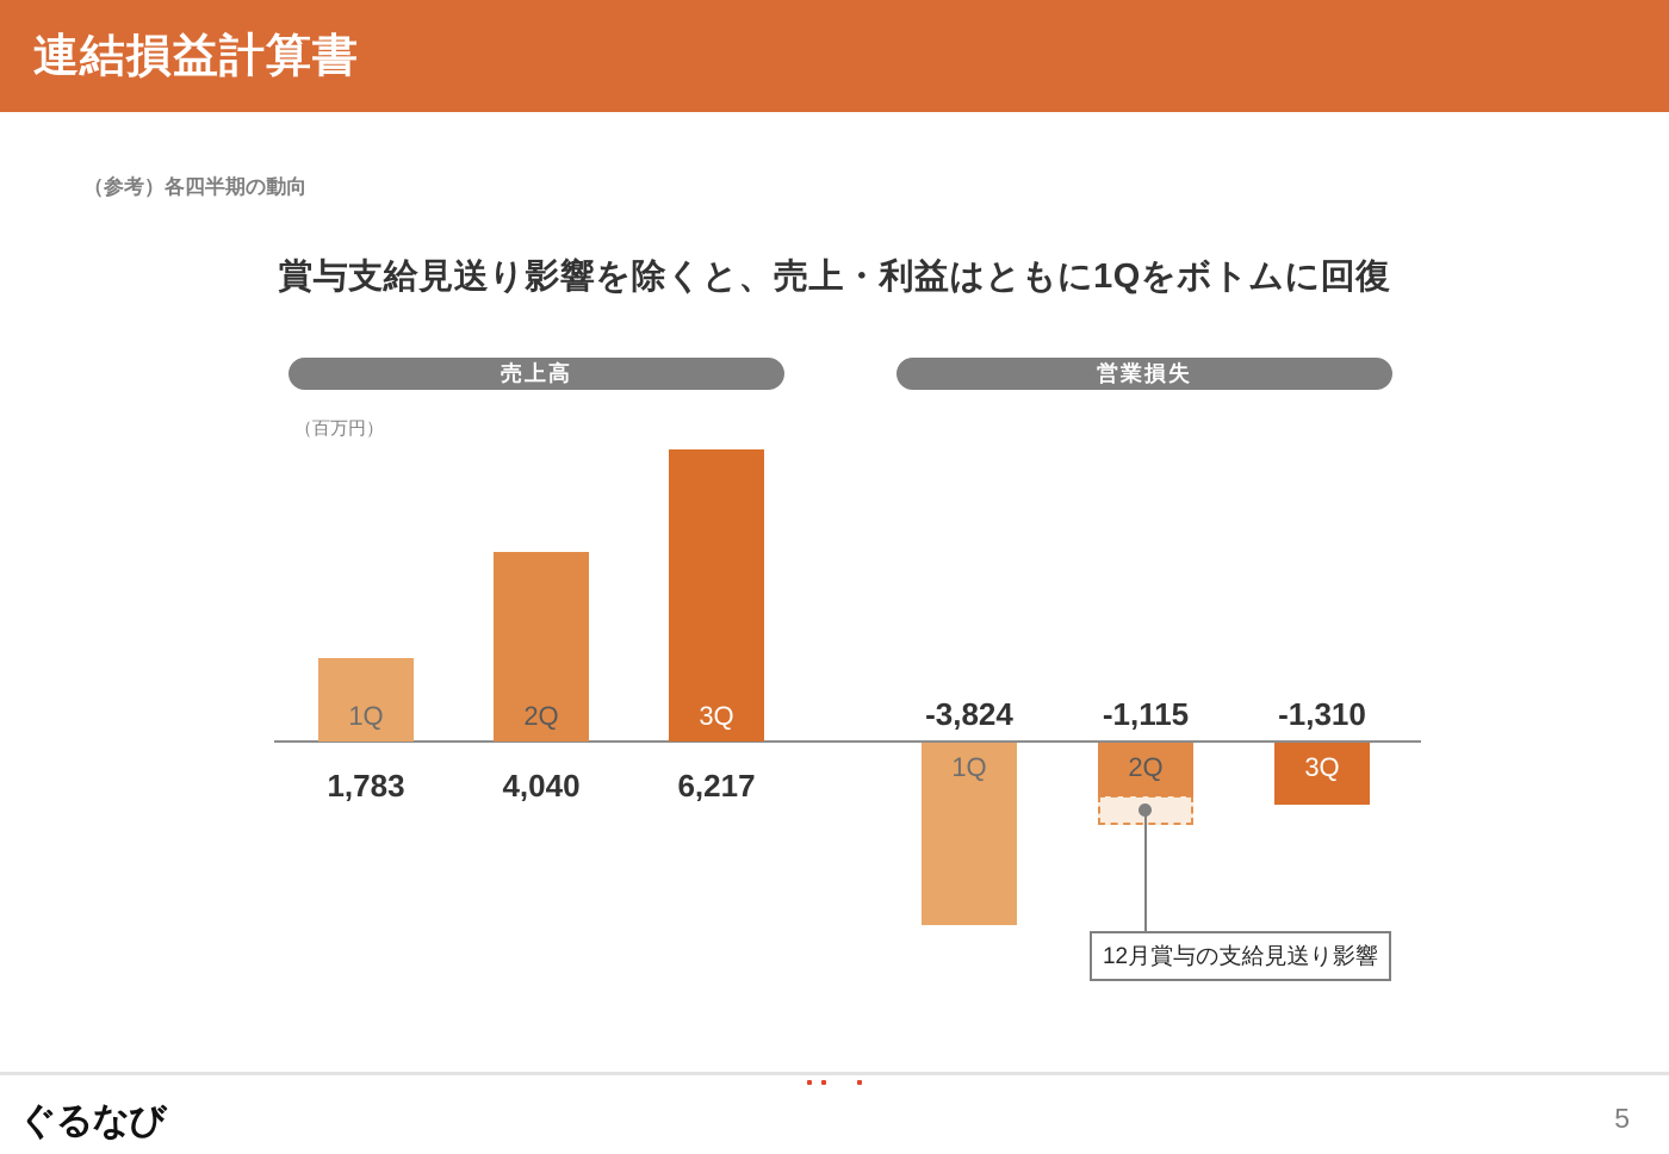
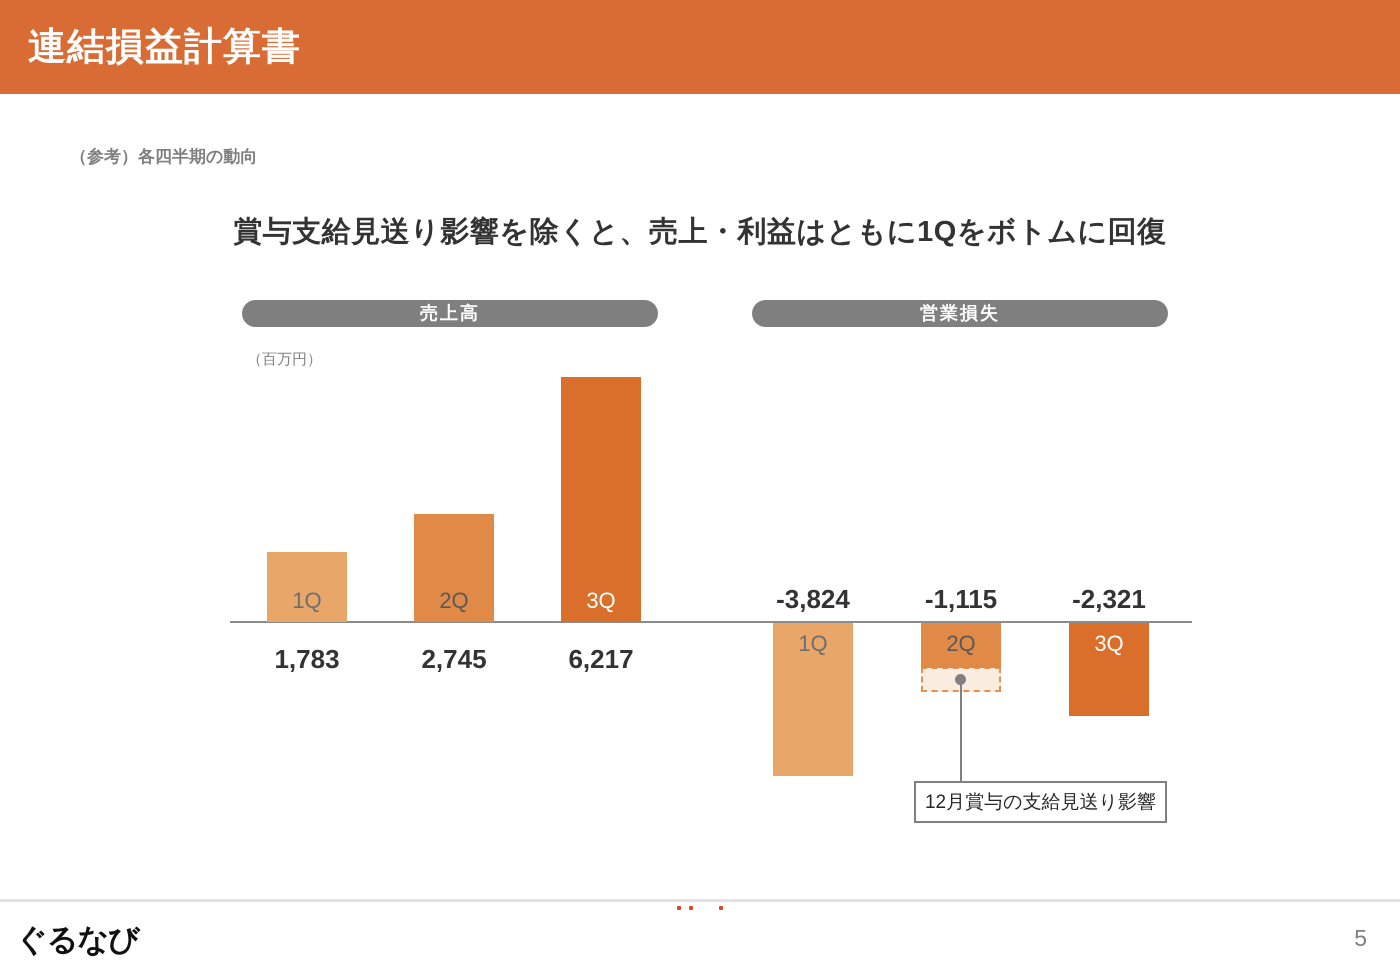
売上高/2Q: 4,040 -> 2,745
営業損失/3Q: -1,310 -> -2,321
